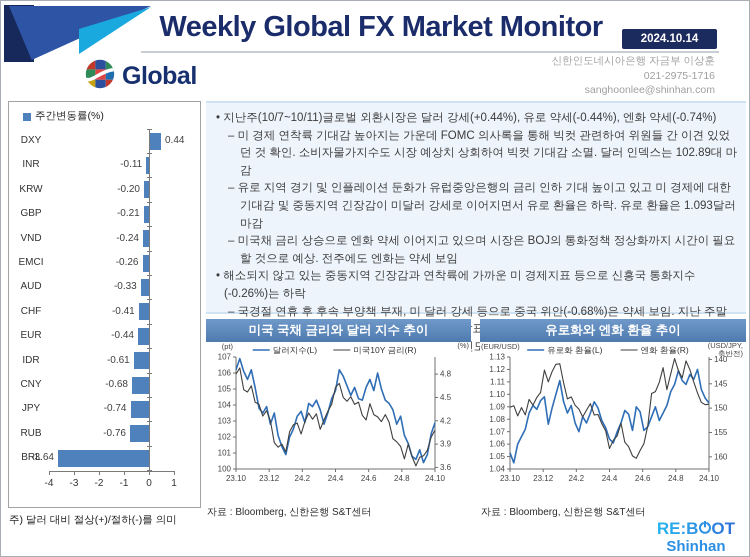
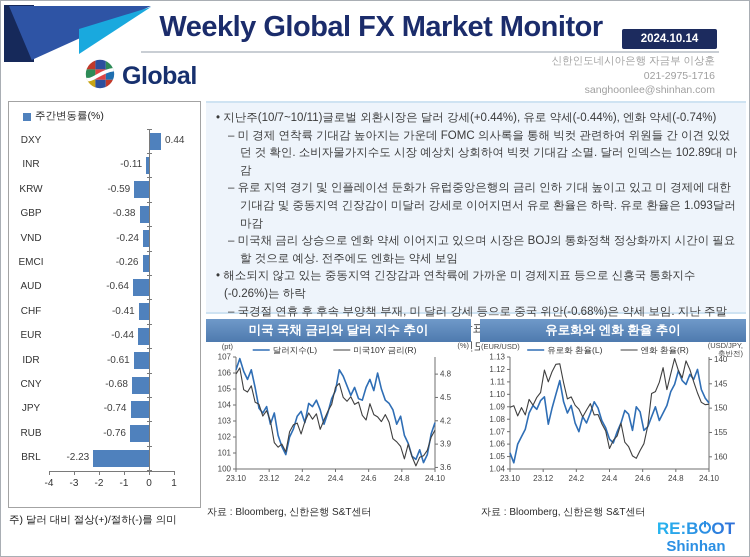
주간변동률(%)/KRW: -0.20 -> -0.59
주간변동률(%)/GBP: -0.21 -> -0.38
주간변동률(%)/AUD: -0.33 -> -0.64
주간변동률(%)/BRL: -3.64 -> -2.23
